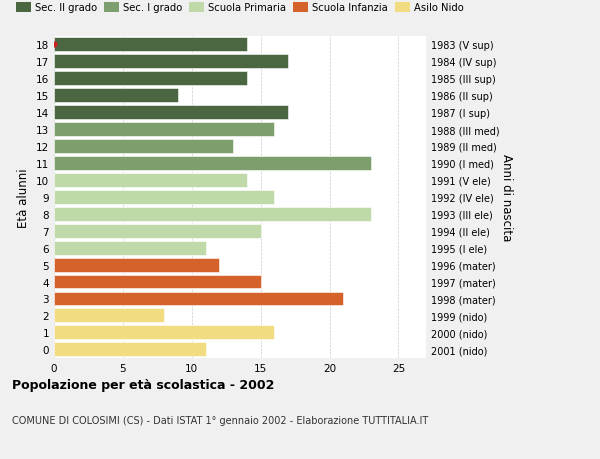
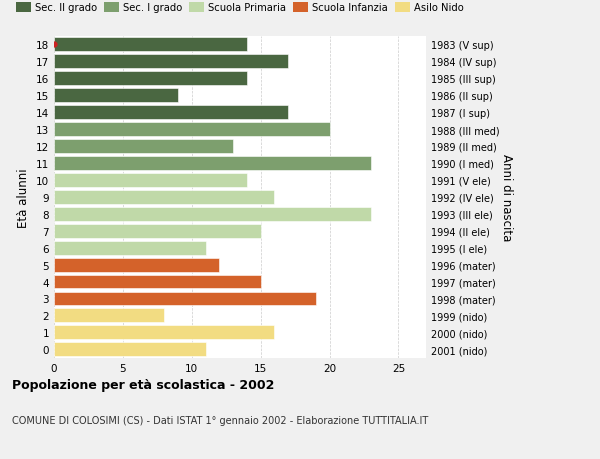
13: 16 -> 20
3: 21 -> 19
